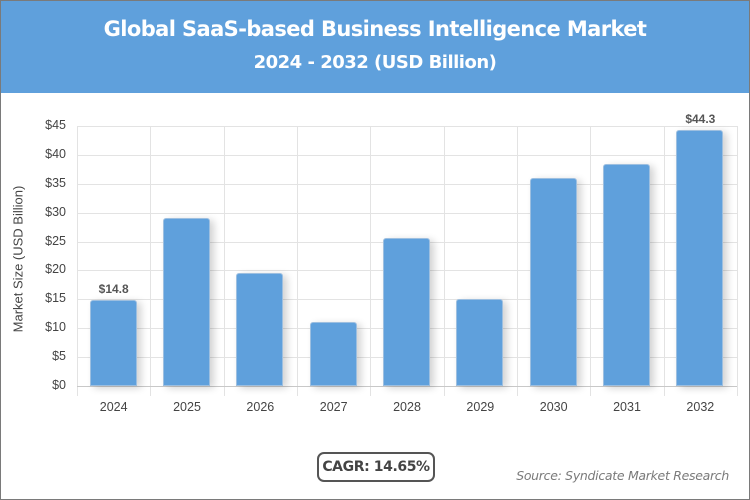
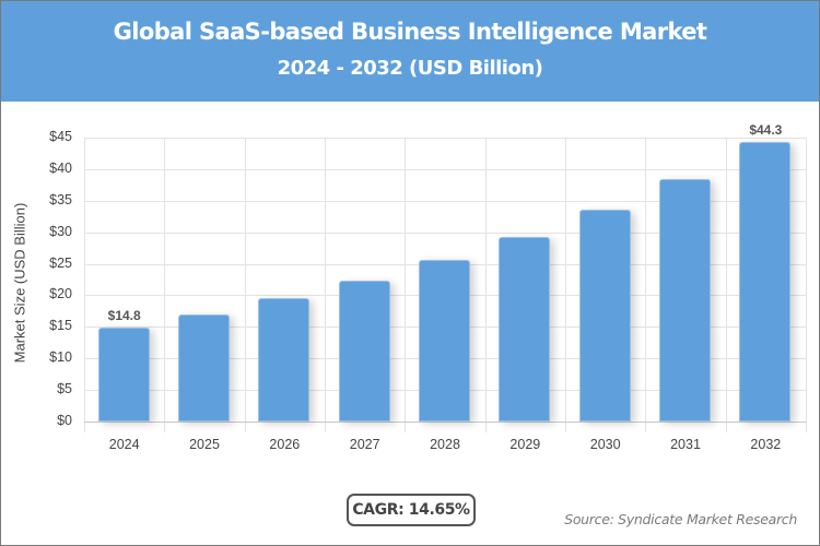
2025: $29 -> $17
2027: $11 -> $22
2029: $15 -> $29
2030: $36 -> $34
